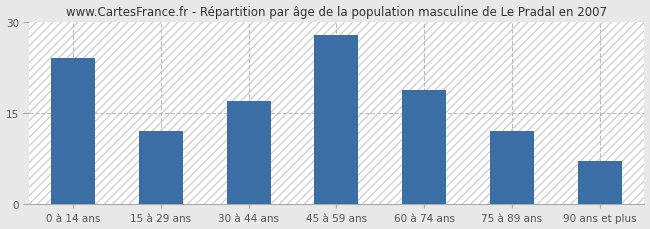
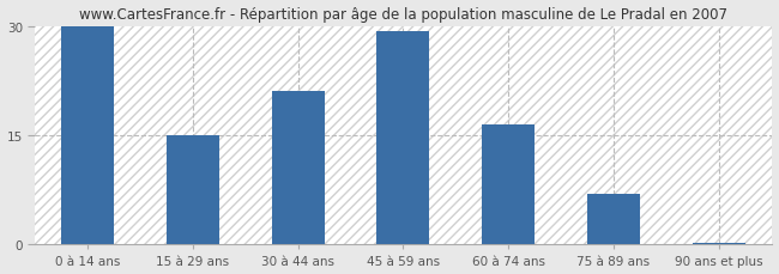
0 à 14 ans: 24.0 -> 30.0
15 à 29 ans: 12.0 -> 15.0
30 à 44 ans: 17.0 -> 21.0
45 à 59 ans: 27.8 -> 29.3
60 à 74 ans: 18.8 -> 16.5
75 à 89 ans: 12.0 -> 7.0
90 ans et plus: 7.2 -> 0.3
